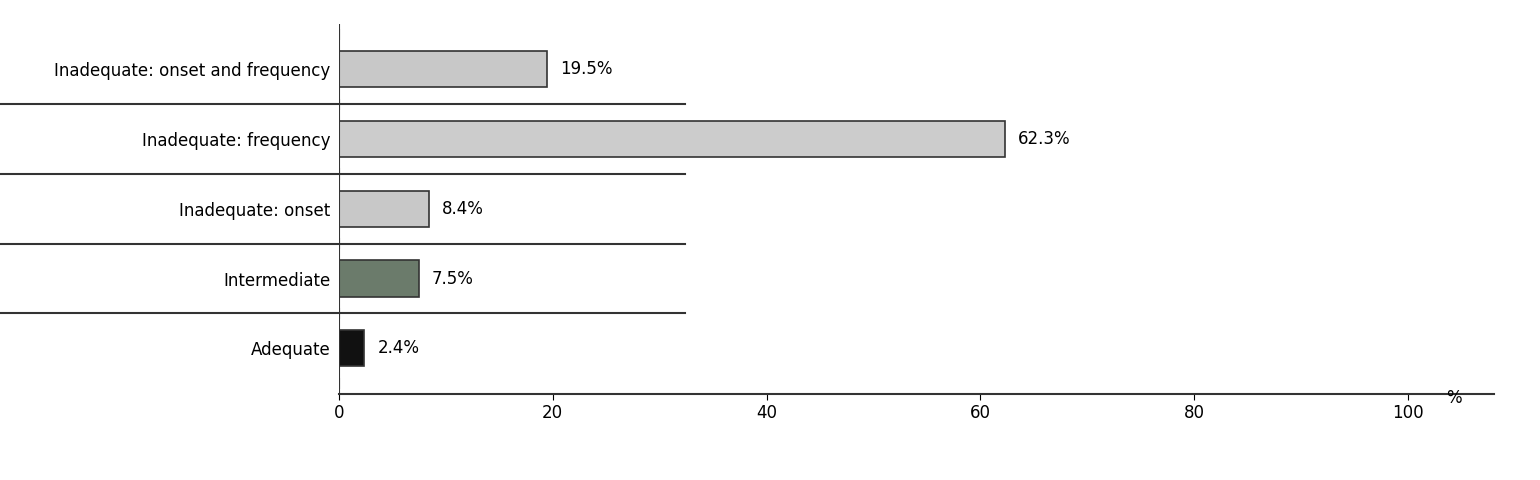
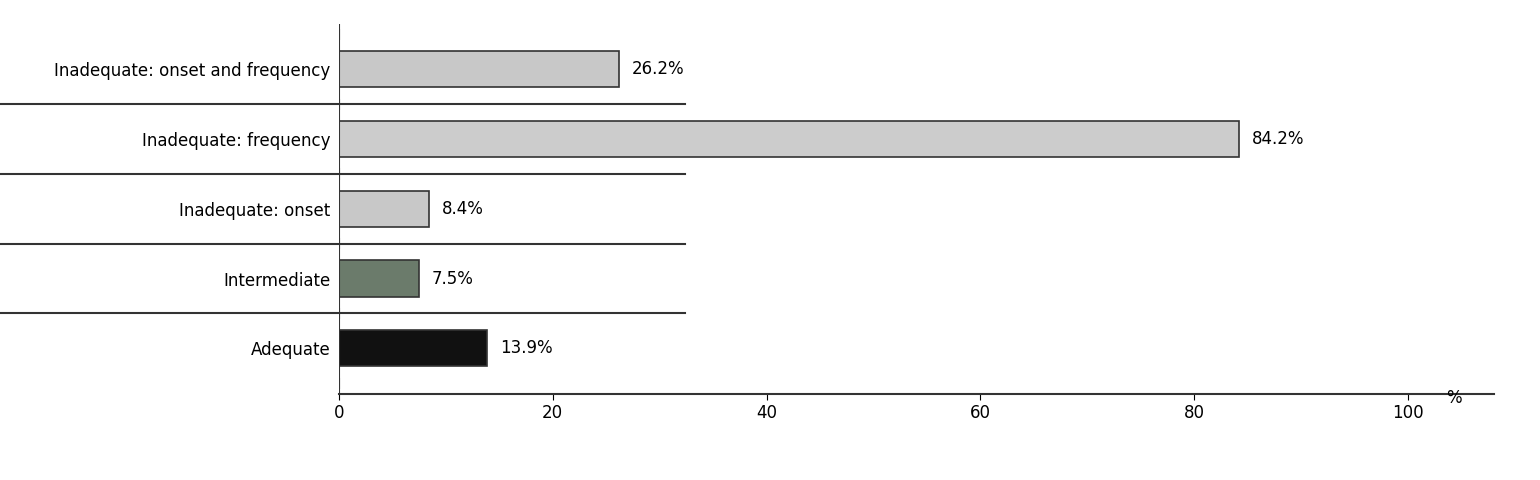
Inadequate: onset and frequency: 19.5% -> 26.2%
Inadequate: frequency: 62.3% -> 84.2%
Adequate: 2.4% -> 13.9%
